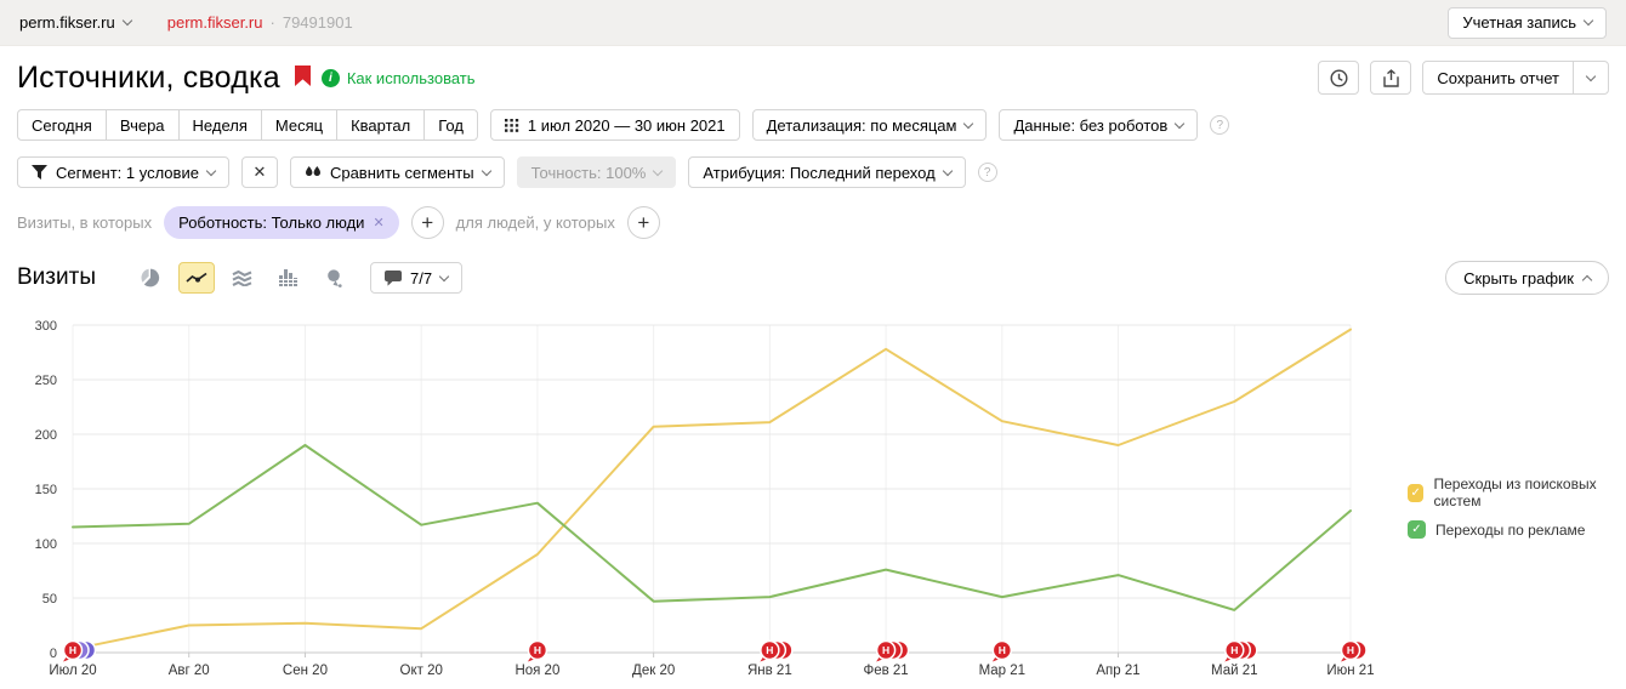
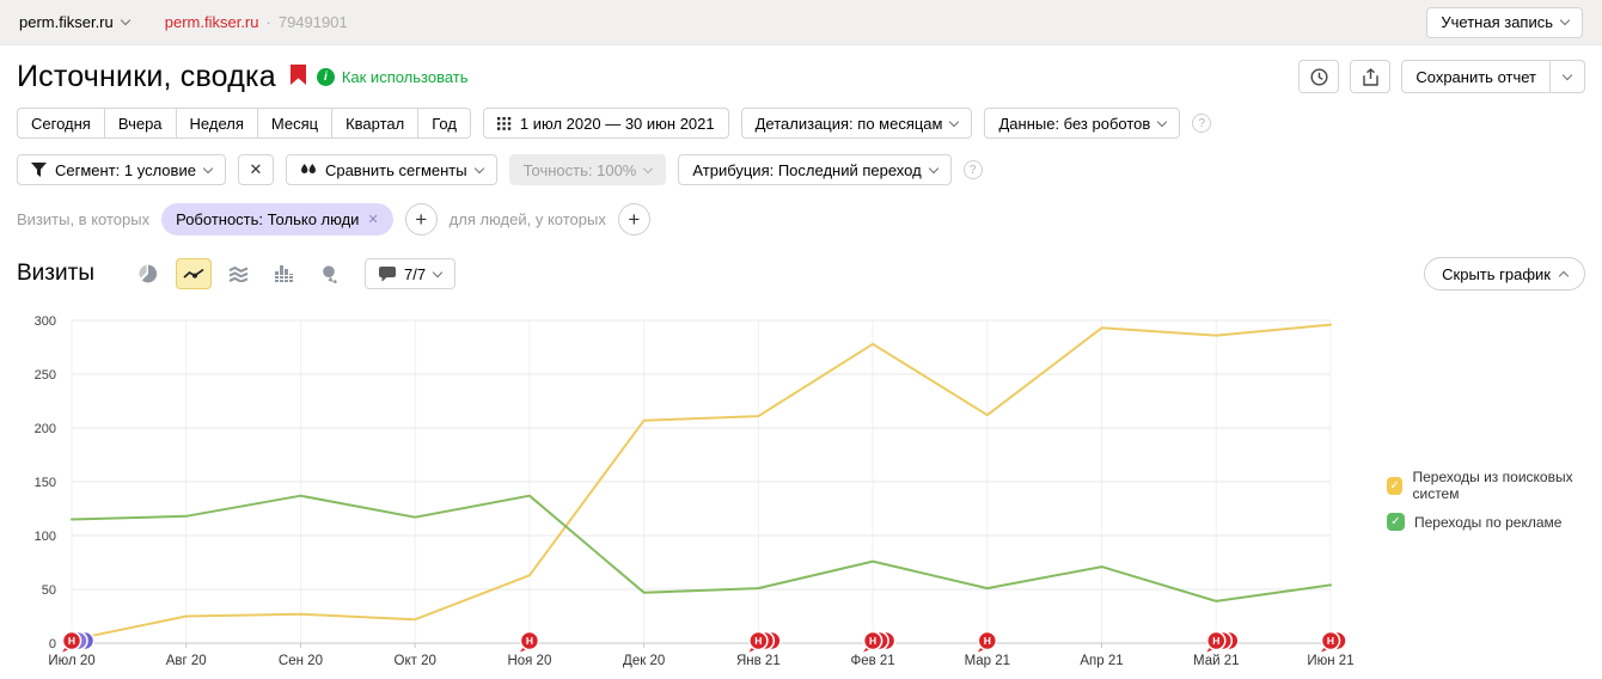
Переходы по рекламе/Сен 20: 190 -> 140
Переходы из поисковых систем/Ноя 20: 90 -> 60
Переходы из поисковых систем/Апр 21: 190 -> 290
Переходы из поисковых систем/Май 21: 230 -> 290
Переходы по рекламе/Июн 21: 130 -> 50
